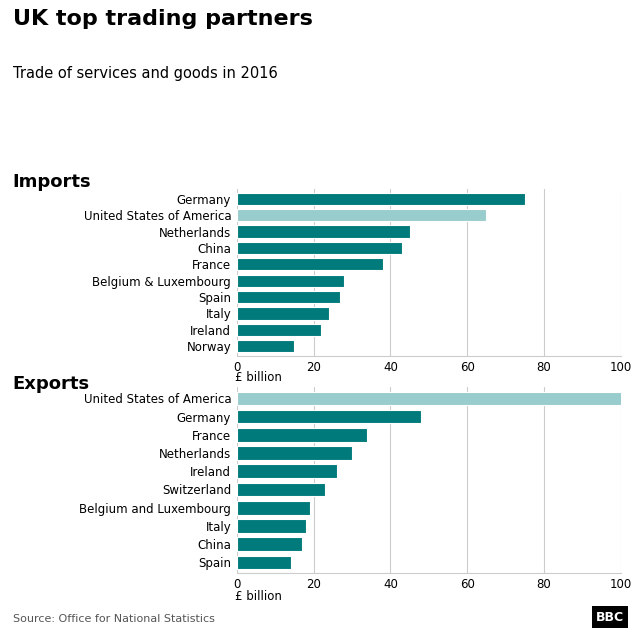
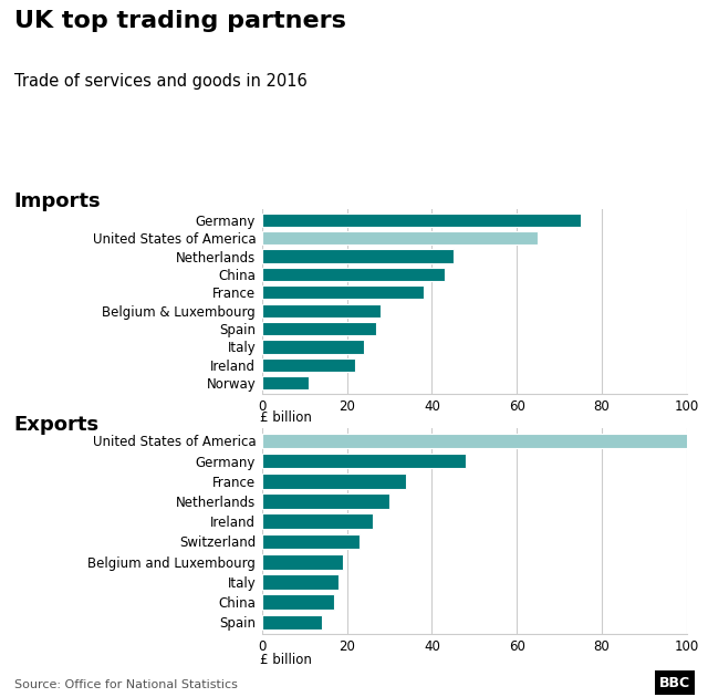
Norway: 15 -> 11
